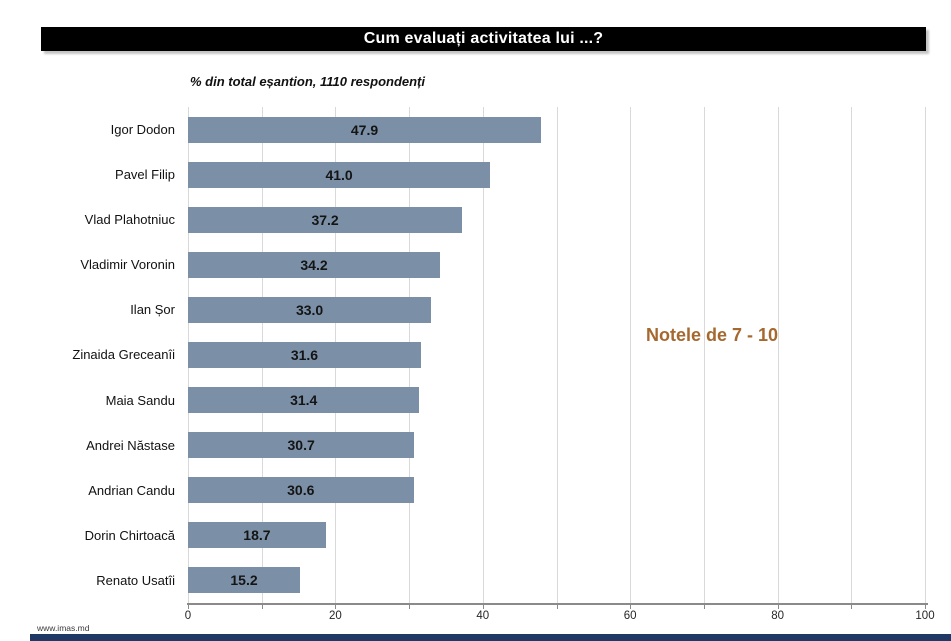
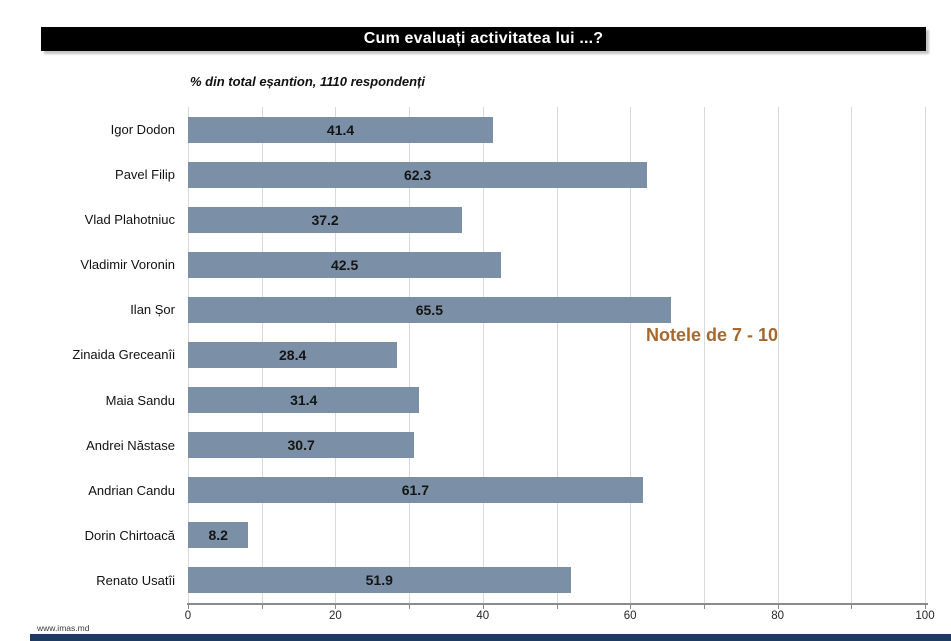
Igor Dodon: 47.9 -> 41.4
Pavel Filip: 41.0 -> 62.3
Vladimir Voronin: 34.2 -> 42.5
Ilan Șor: 33.0 -> 65.5
Zinaida Greceanîi: 31.6 -> 28.4
Andrian Candu: 30.6 -> 61.7
Dorin Chirtoacă: 18.7 -> 8.2
Renato Usatîi: 15.2 -> 51.9
